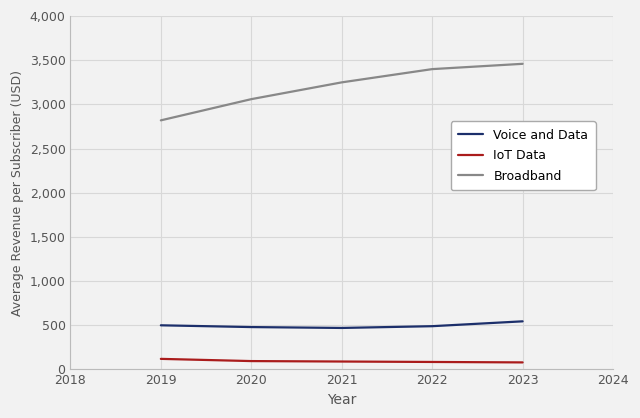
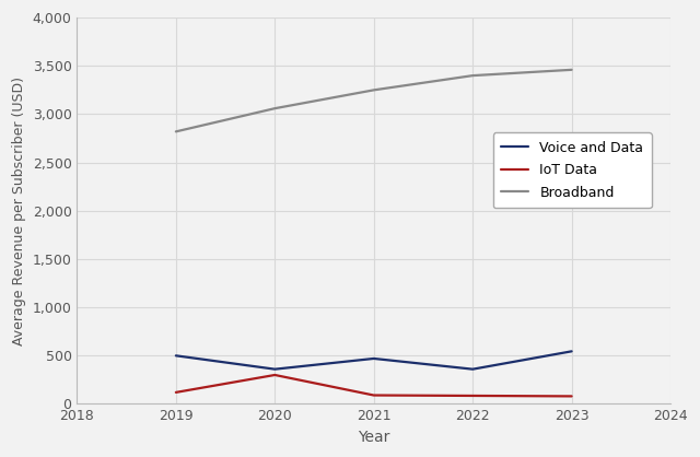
Voice and Data/2020: 480 -> 360
IoT Data/2020: 100 -> 300
Voice and Data/2022: 490 -> 360
